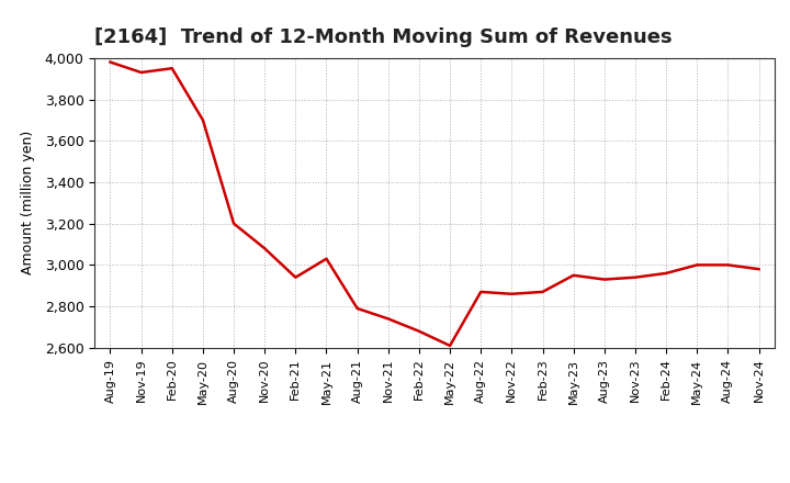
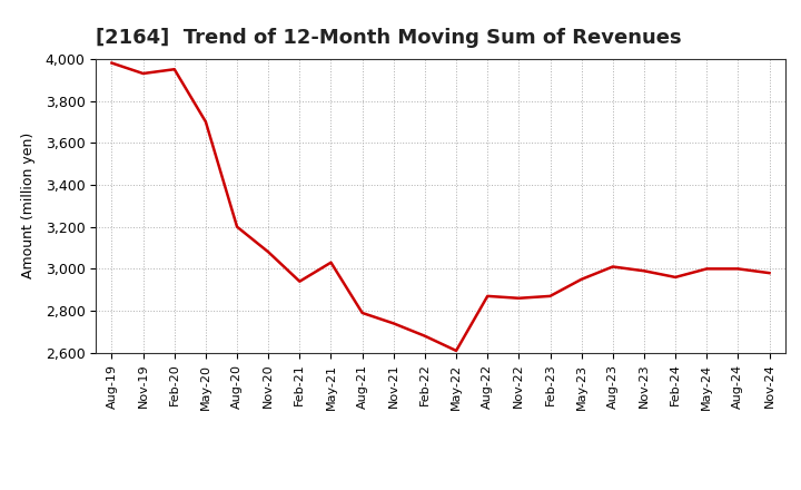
Aug-23: 2,930 -> 3,010
Nov-23: 2,940 -> 2,990
